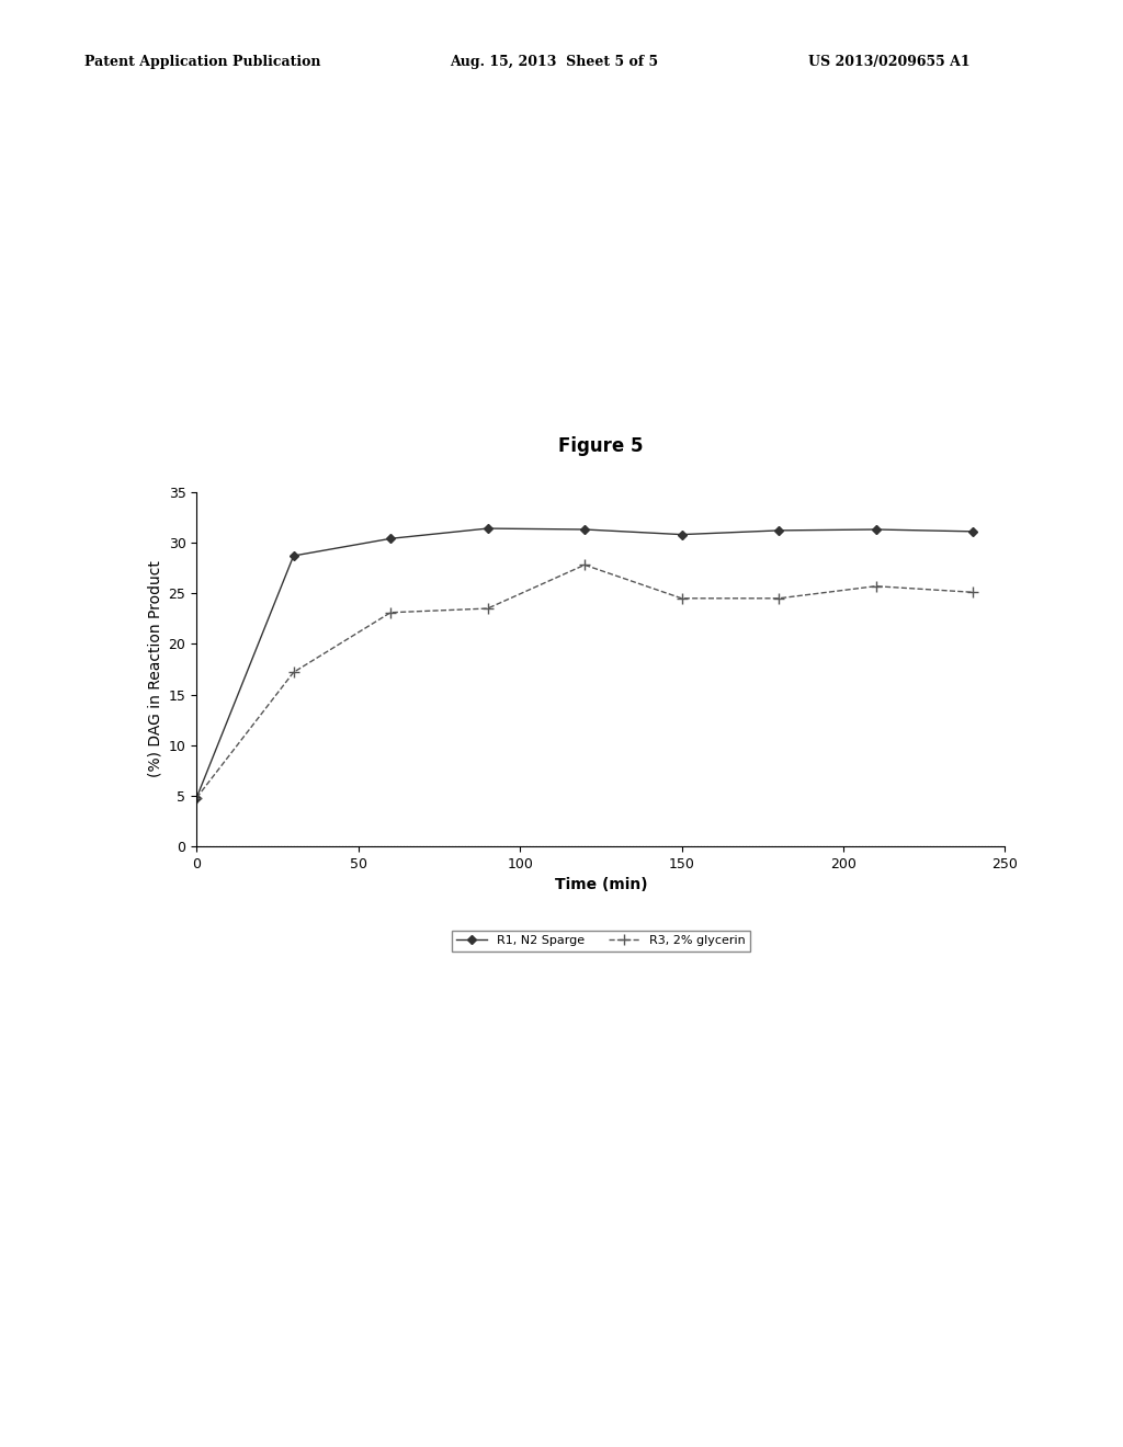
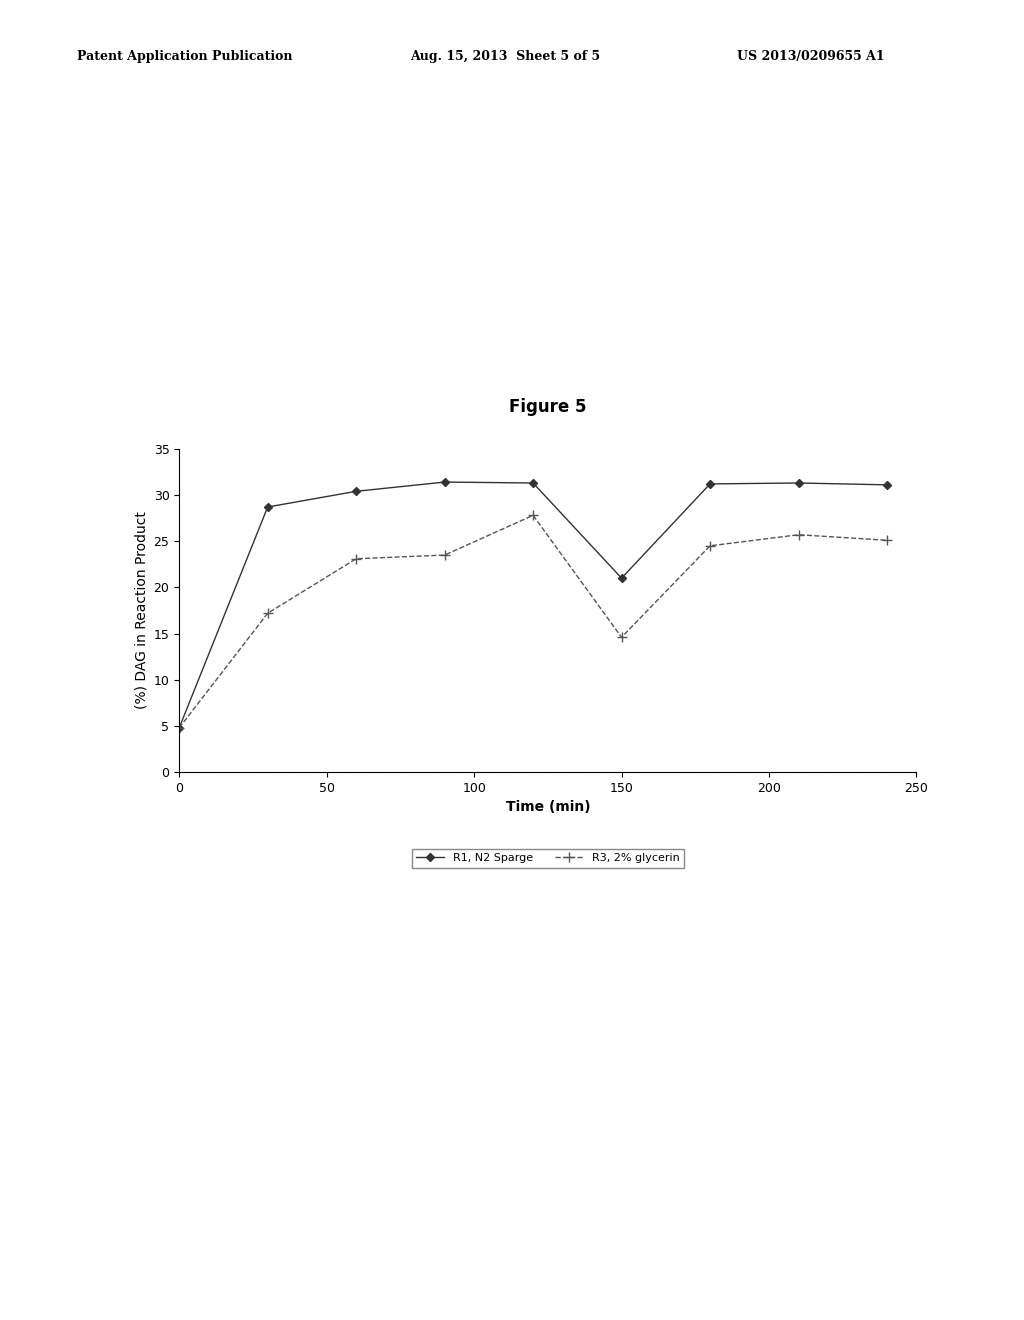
R1, N2 Sparge/150: 30.8 -> 21.0
R3, 2% glycerin/150: 24.5 -> 14.6
